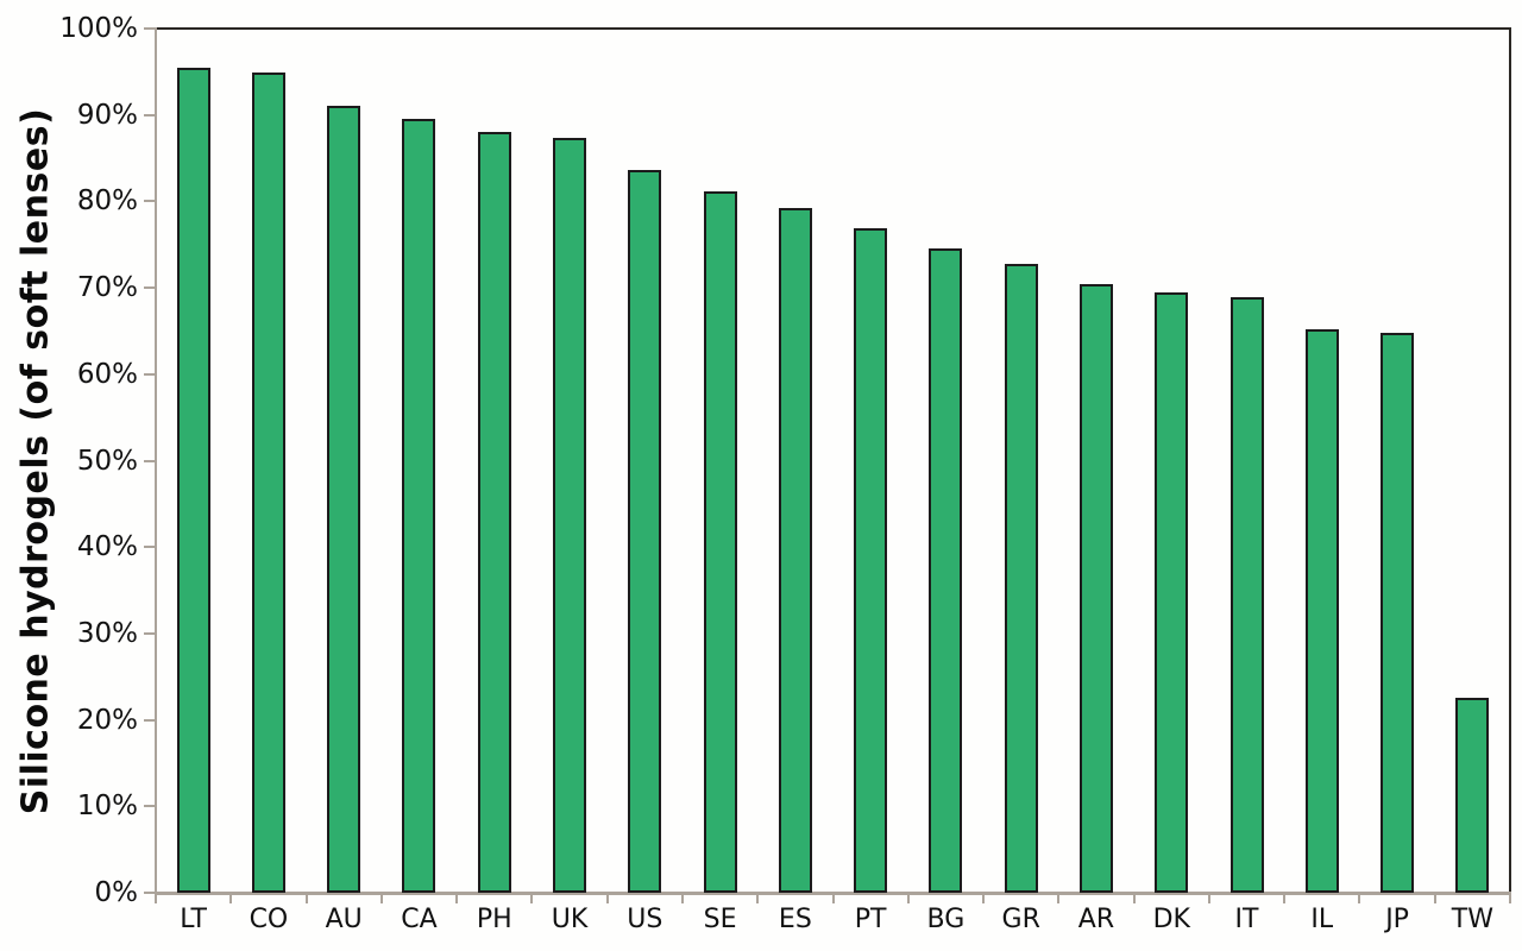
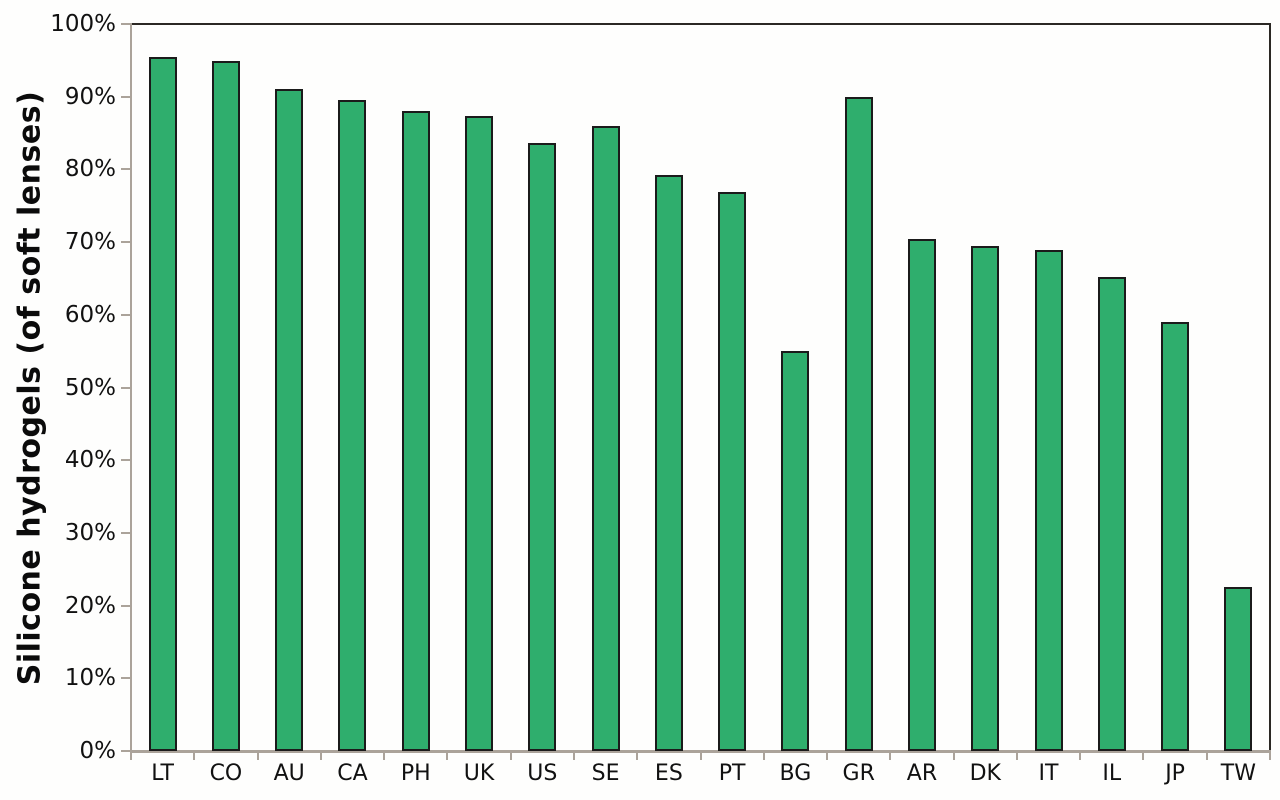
SE: 81% -> 86%
BG: 75% -> 55%
GR: 73% -> 90%
JP: 65% -> 59%
